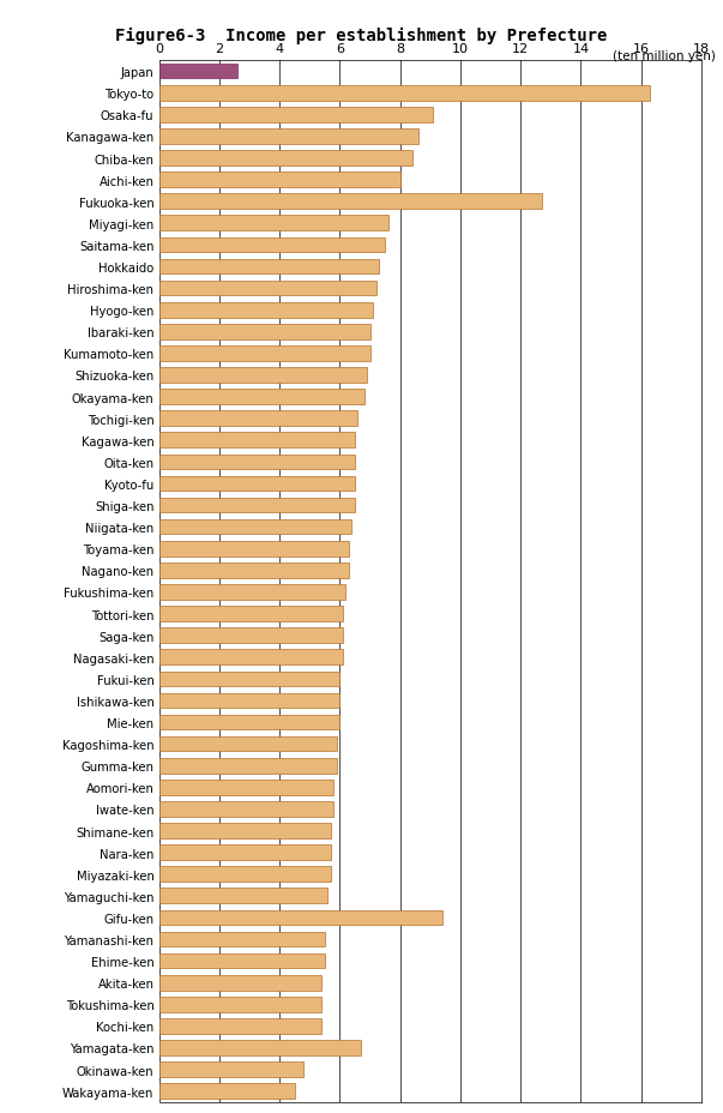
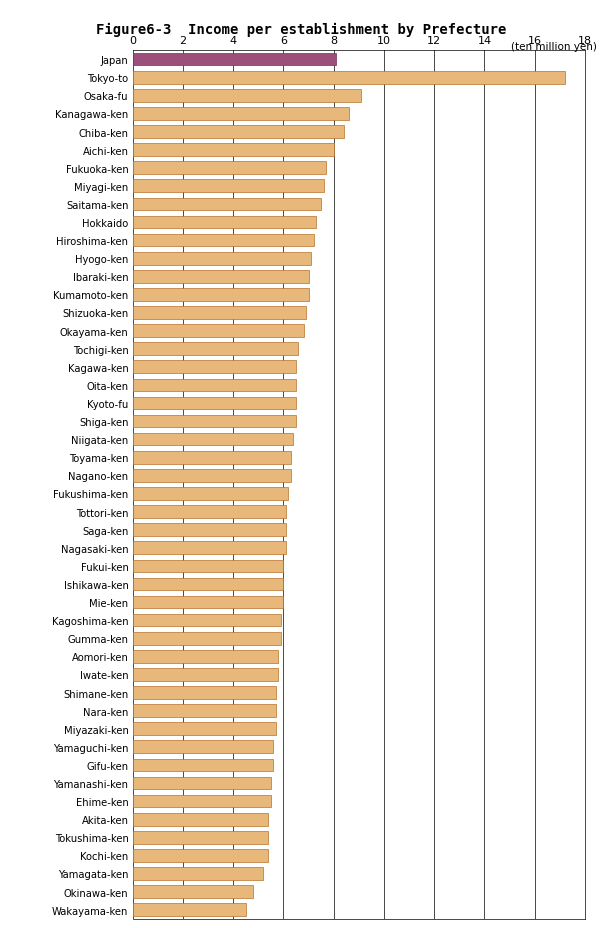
Japan: 2.6 -> 8.1
Tokyo-to: 16.3 -> 17.2
Fukuoka-ken: 12.7 -> 7.7
Gifu-ken: 9.4 -> 5.6
Yamagata-ken: 6.7 -> 5.2
